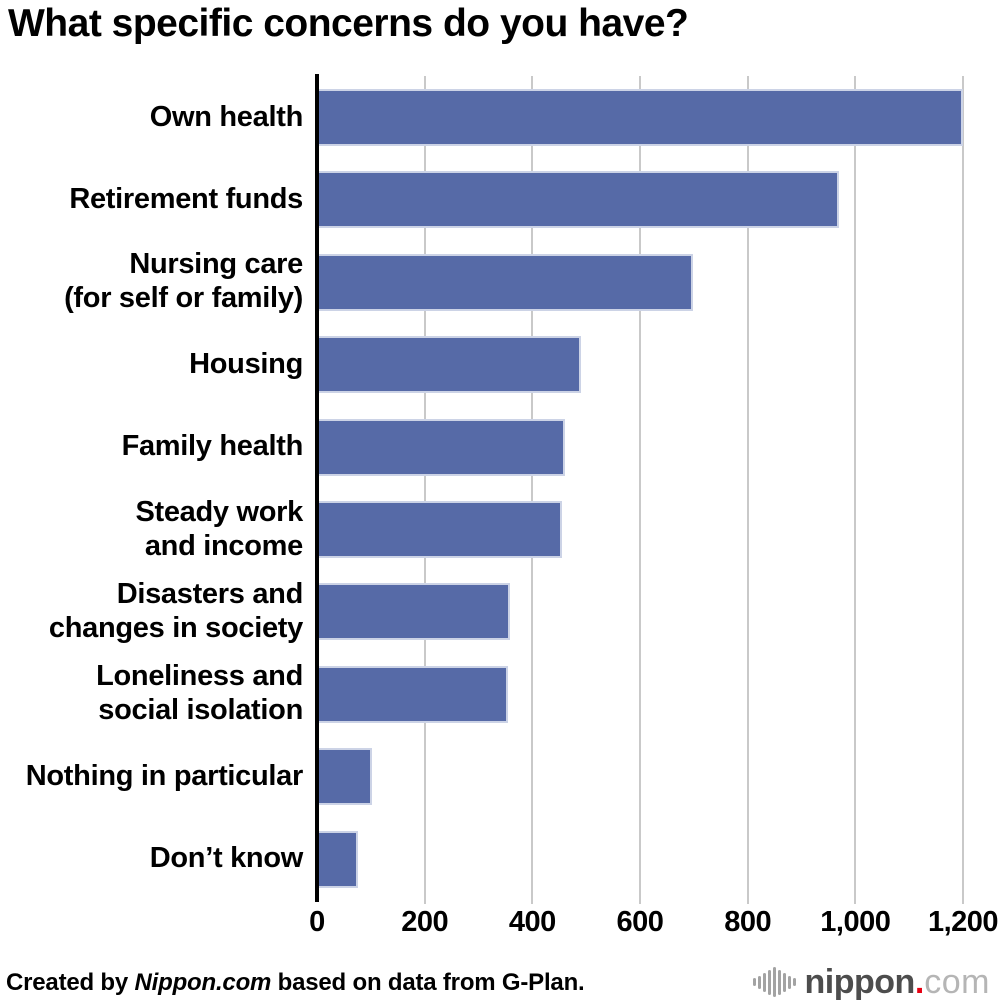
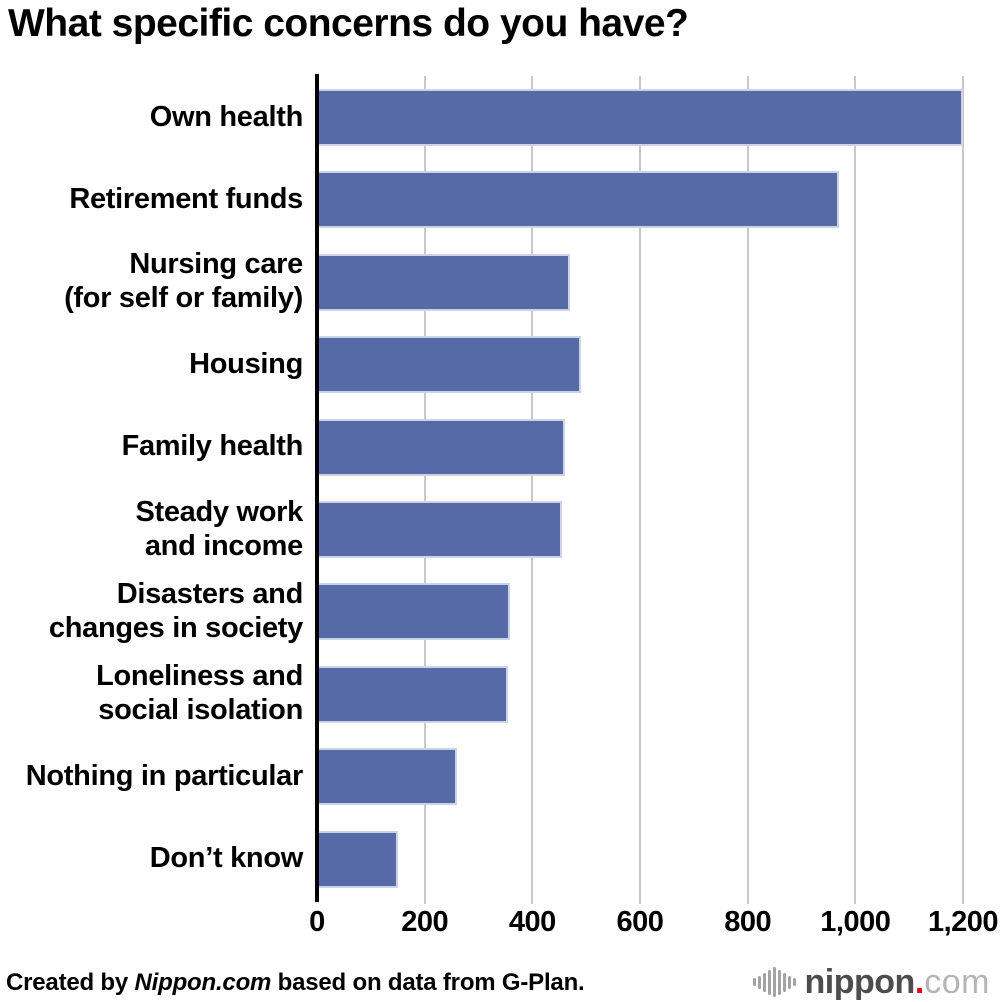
Nursing care (for self or family): 700 -> 470
Nothing in particular: 100 -> 260
Don’t know: 80 -> 150
